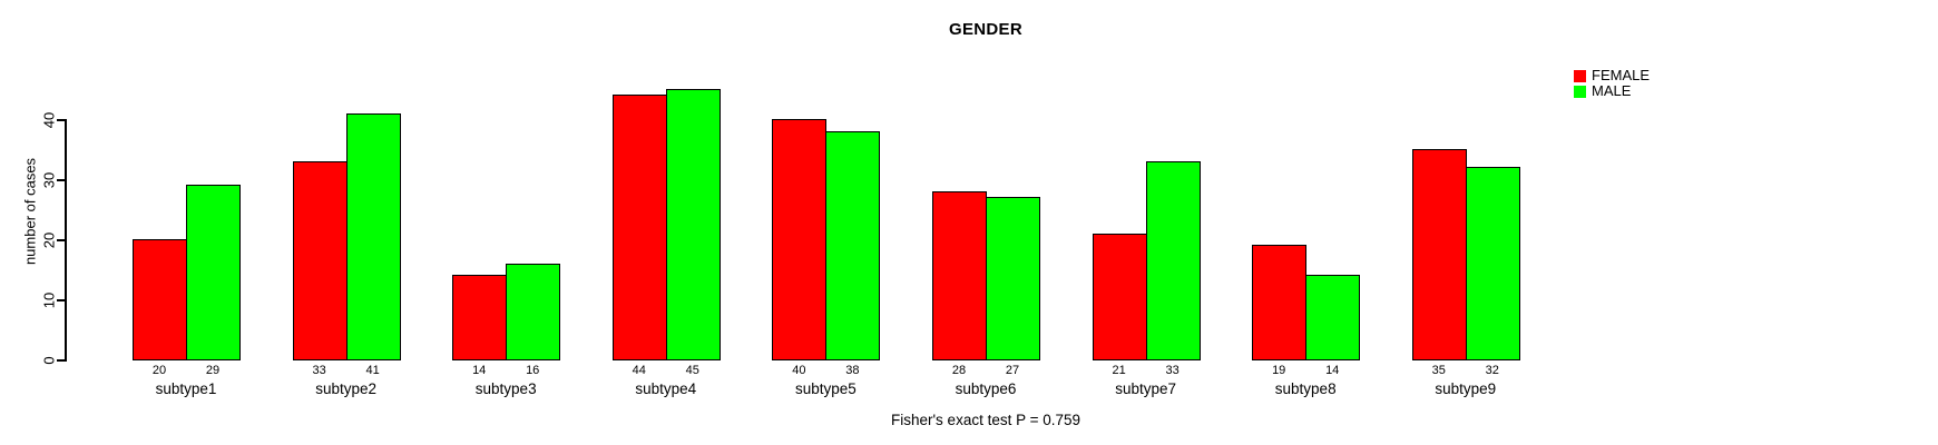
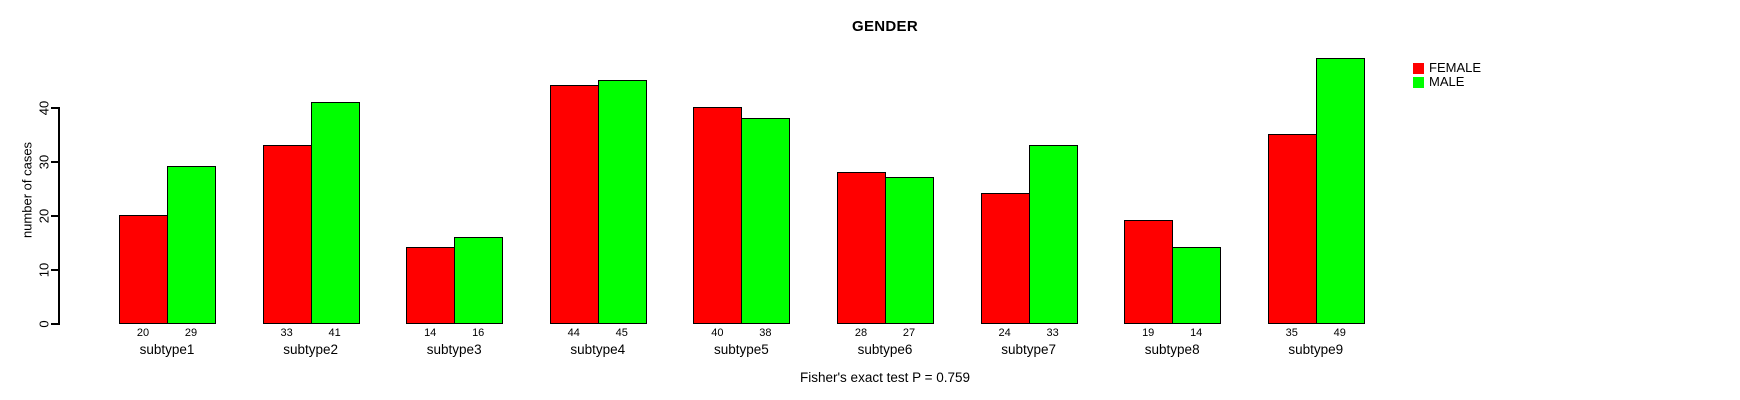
FEMALE/subtype7: 21 -> 24
MALE/subtype9: 32 -> 49
